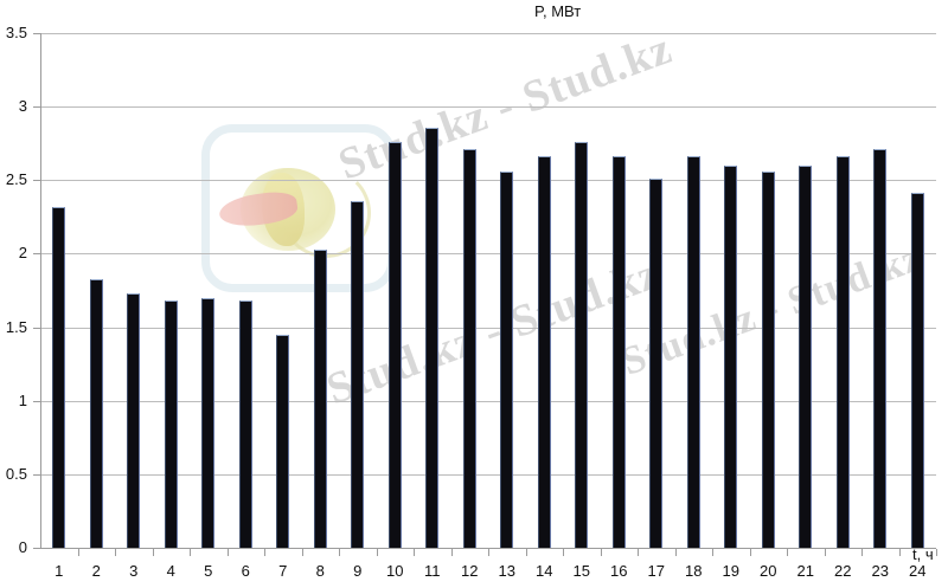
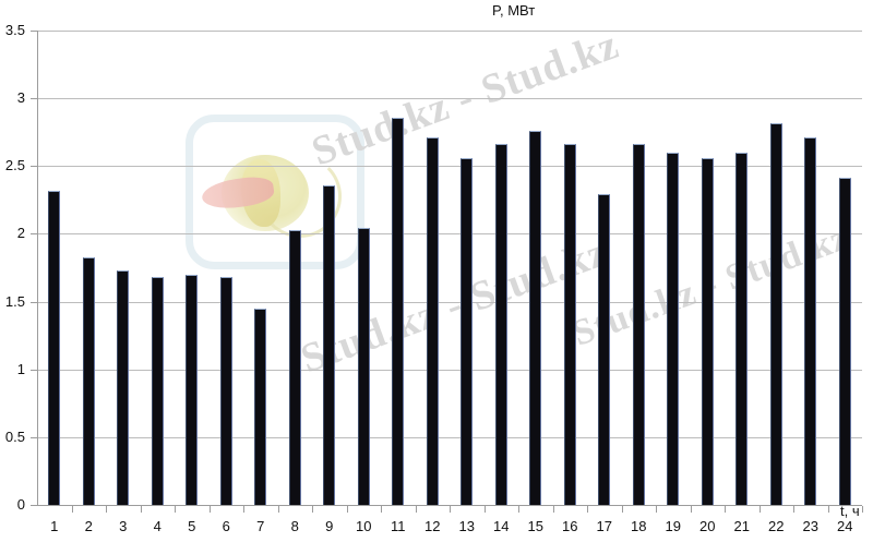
10: 2.76 -> 2.04
17: 2.51 -> 2.29
22: 2.66 -> 2.82
